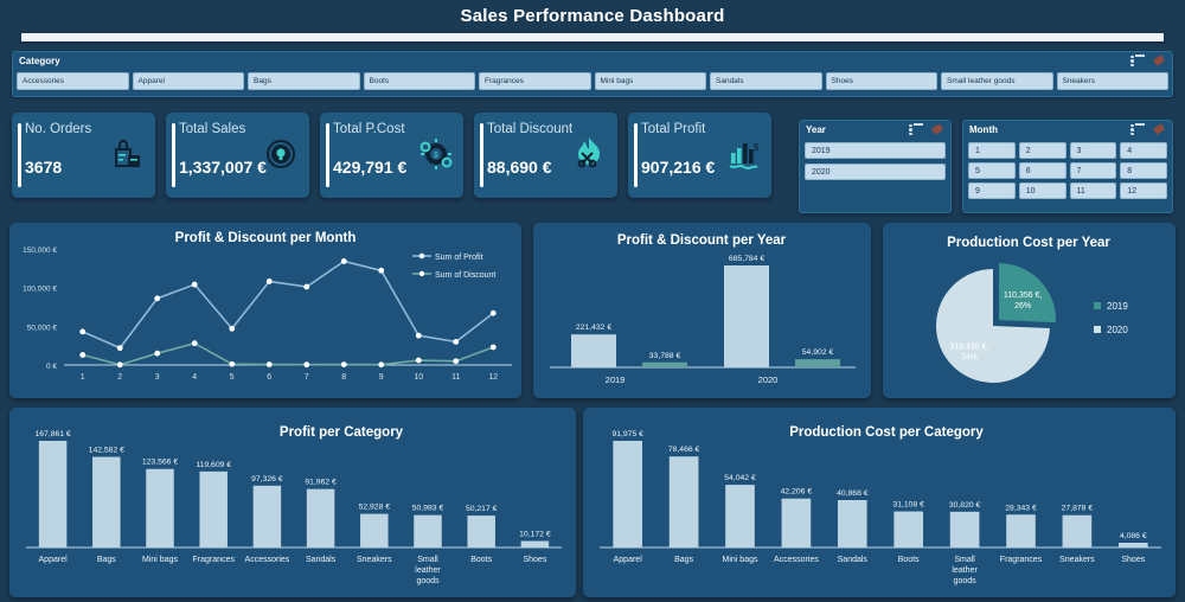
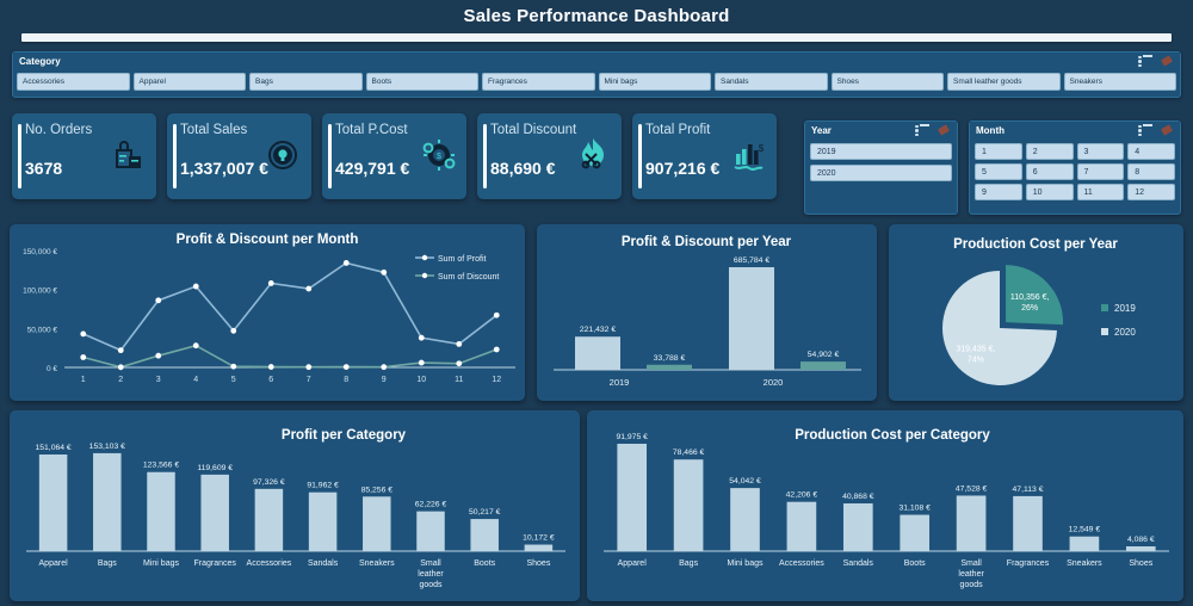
Profit per Category/Apparel: 167,861 -> 151,064
Profit per Category/Bags: 142,582 -> 153,103
Profit per Category/Sneakers: 52,928 -> 85,256
Profit per Category/Small leather goods: 50,993 -> 62,226
Production Cost per Category/Small leather goods: 30,820 -> 47,528
Production Cost per Category/Fragrances: 28,343 -> 47,113
Production Cost per Category/Sneakers: 27,878 -> 12,549
